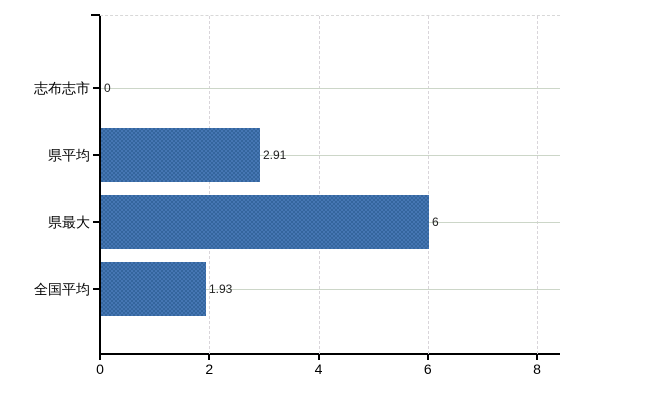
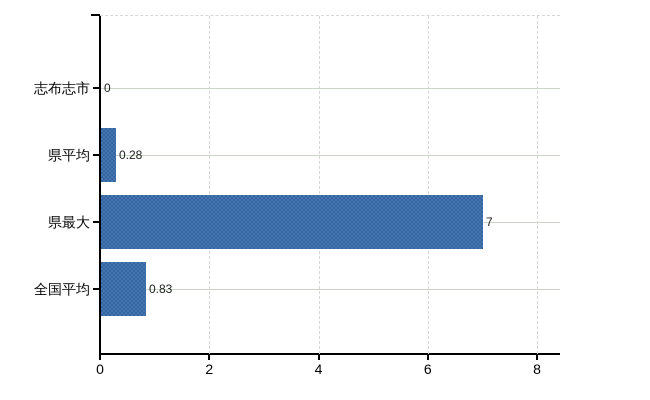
県平均: 2.91 -> 0.28
県最大: 6 -> 7
全国平均: 1.93 -> 0.83
